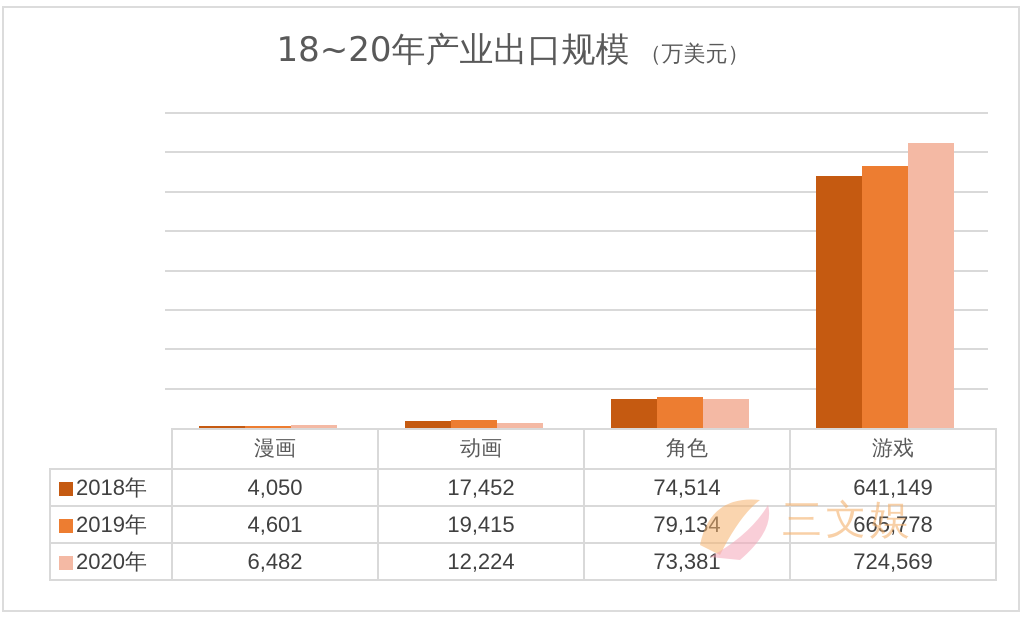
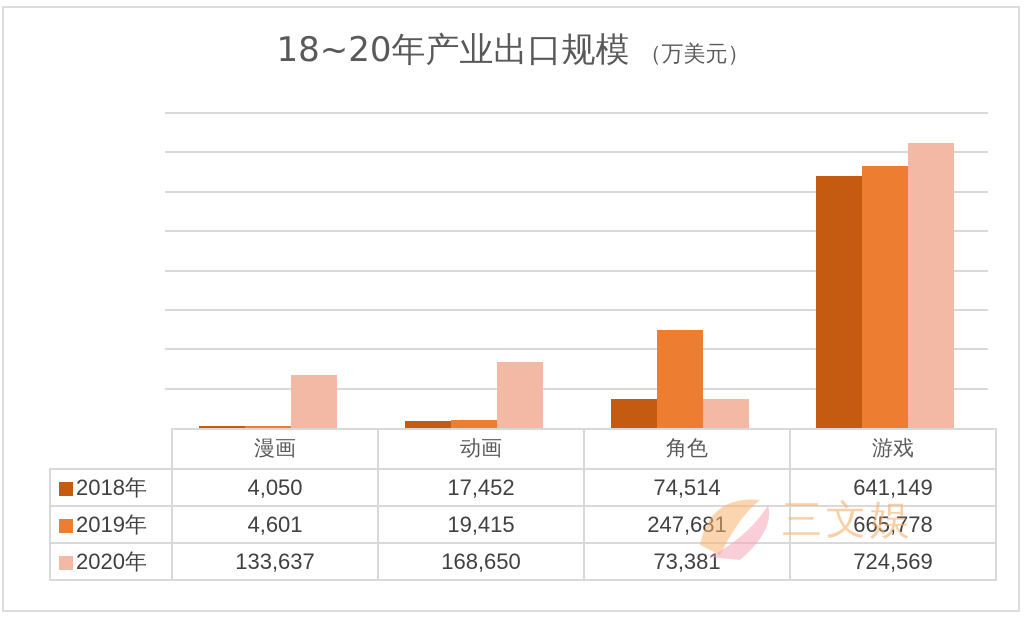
2020年/漫画: 6,482 -> 133,637
2020年/动画: 12,224 -> 168,650
2019年/角色: 79,134 -> 247,681
